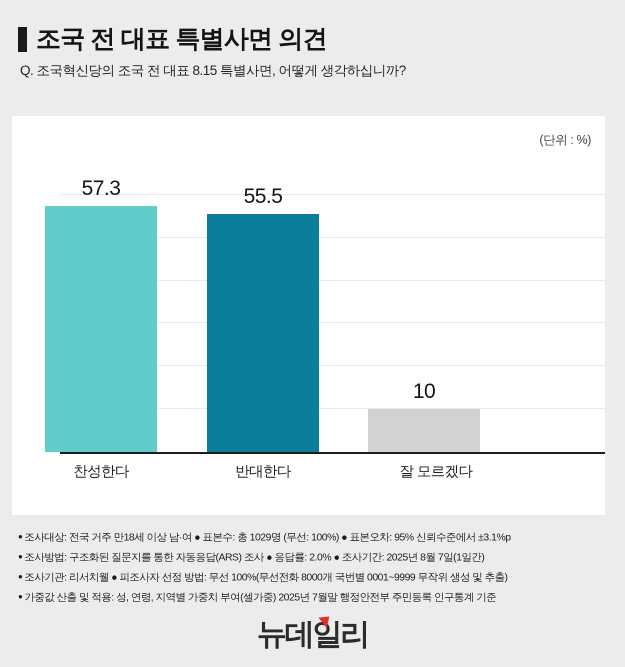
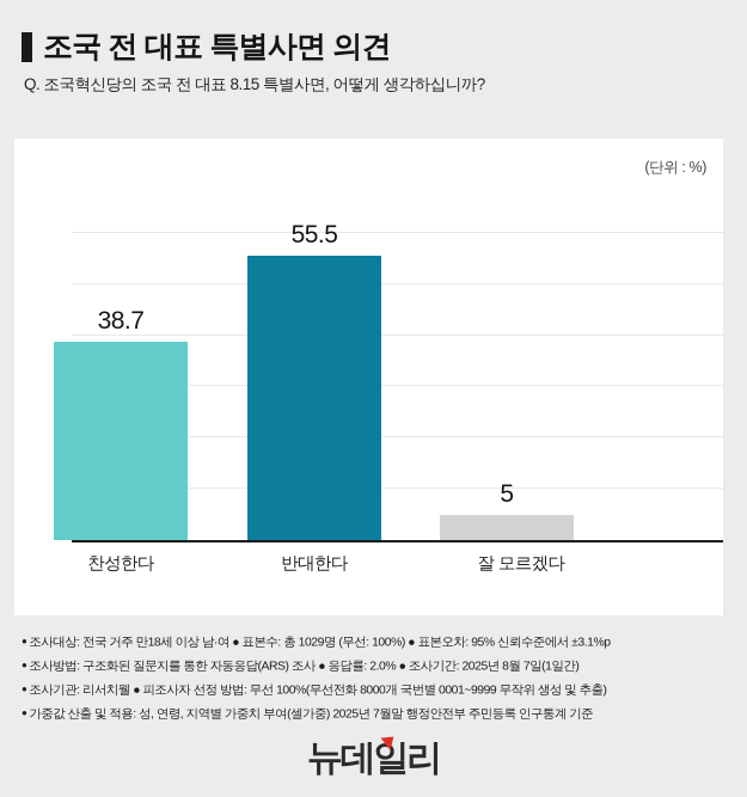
찬성한다: 57.3 -> 38.7
잘 모르겠다: 10 -> 5
